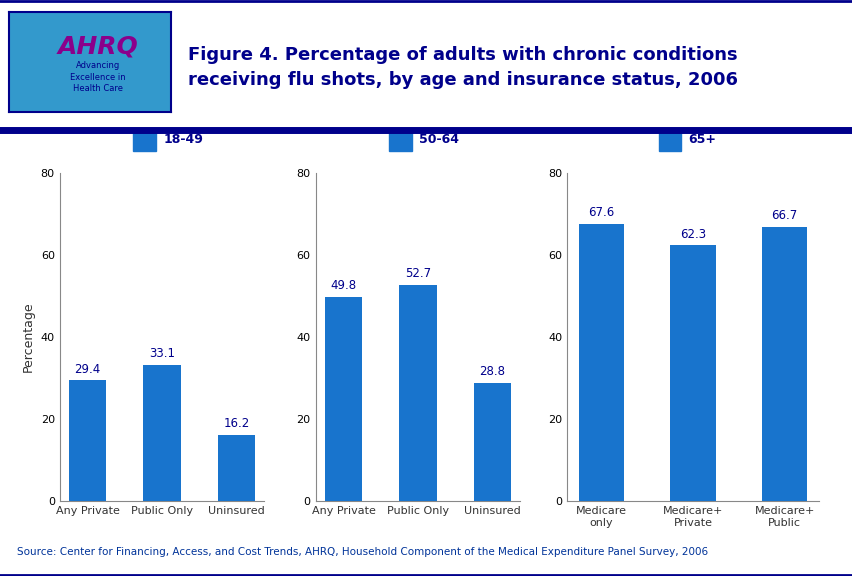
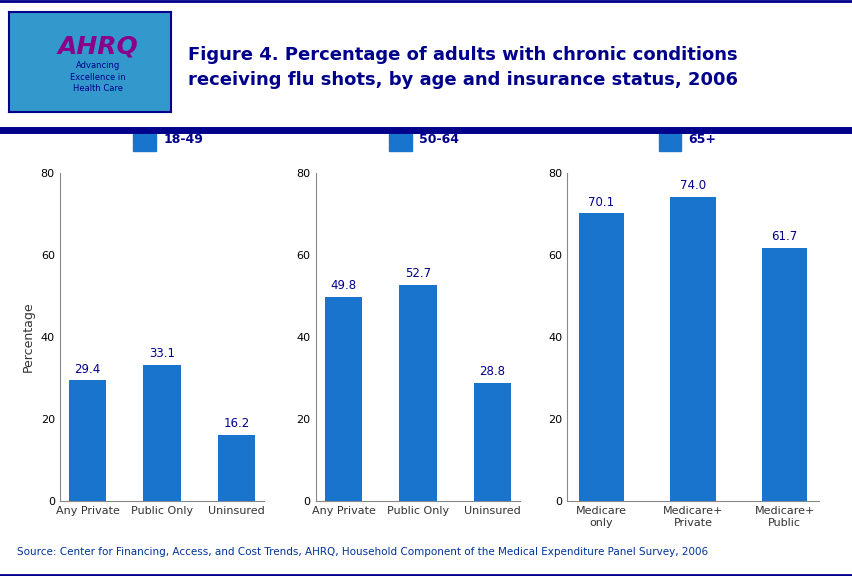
Medicare only: 67.6 -> 70.1
Medicare+ Private: 62.3 -> 74.0
Medicare+ Public: 66.7 -> 61.7
